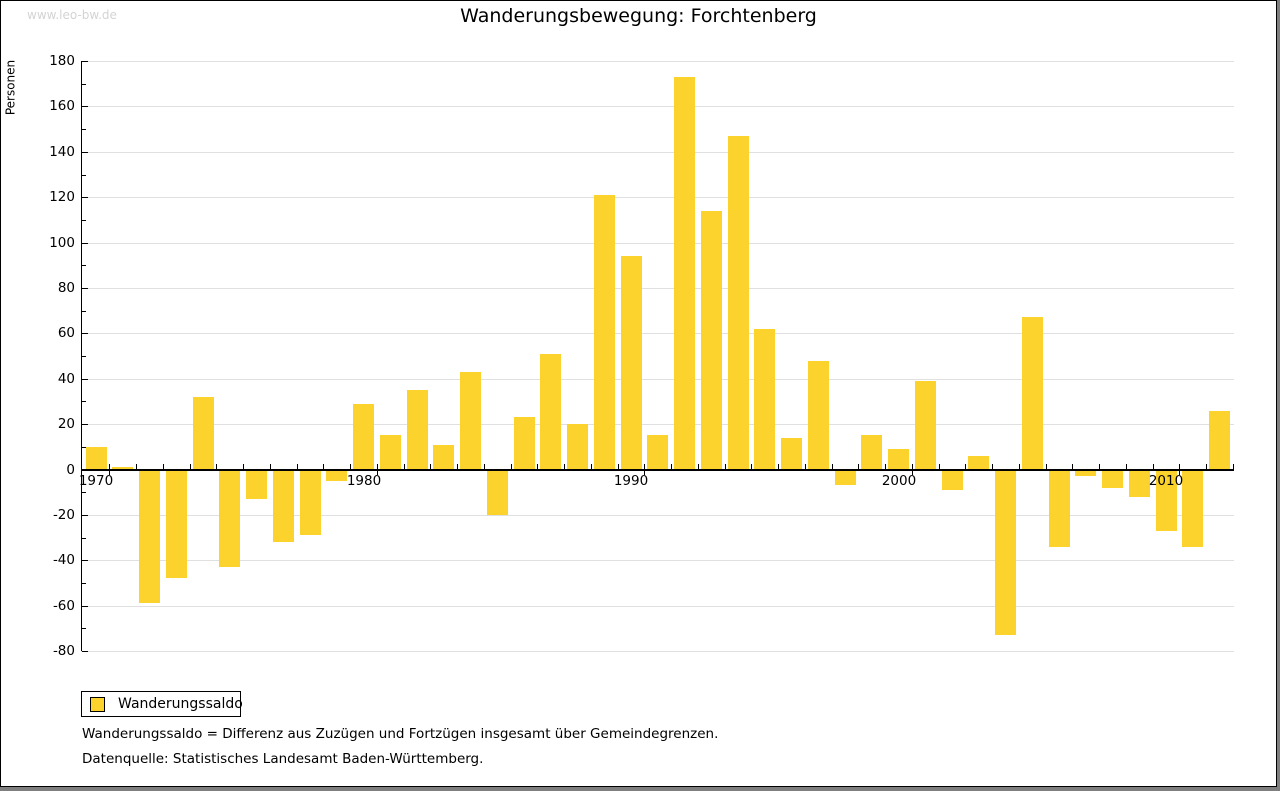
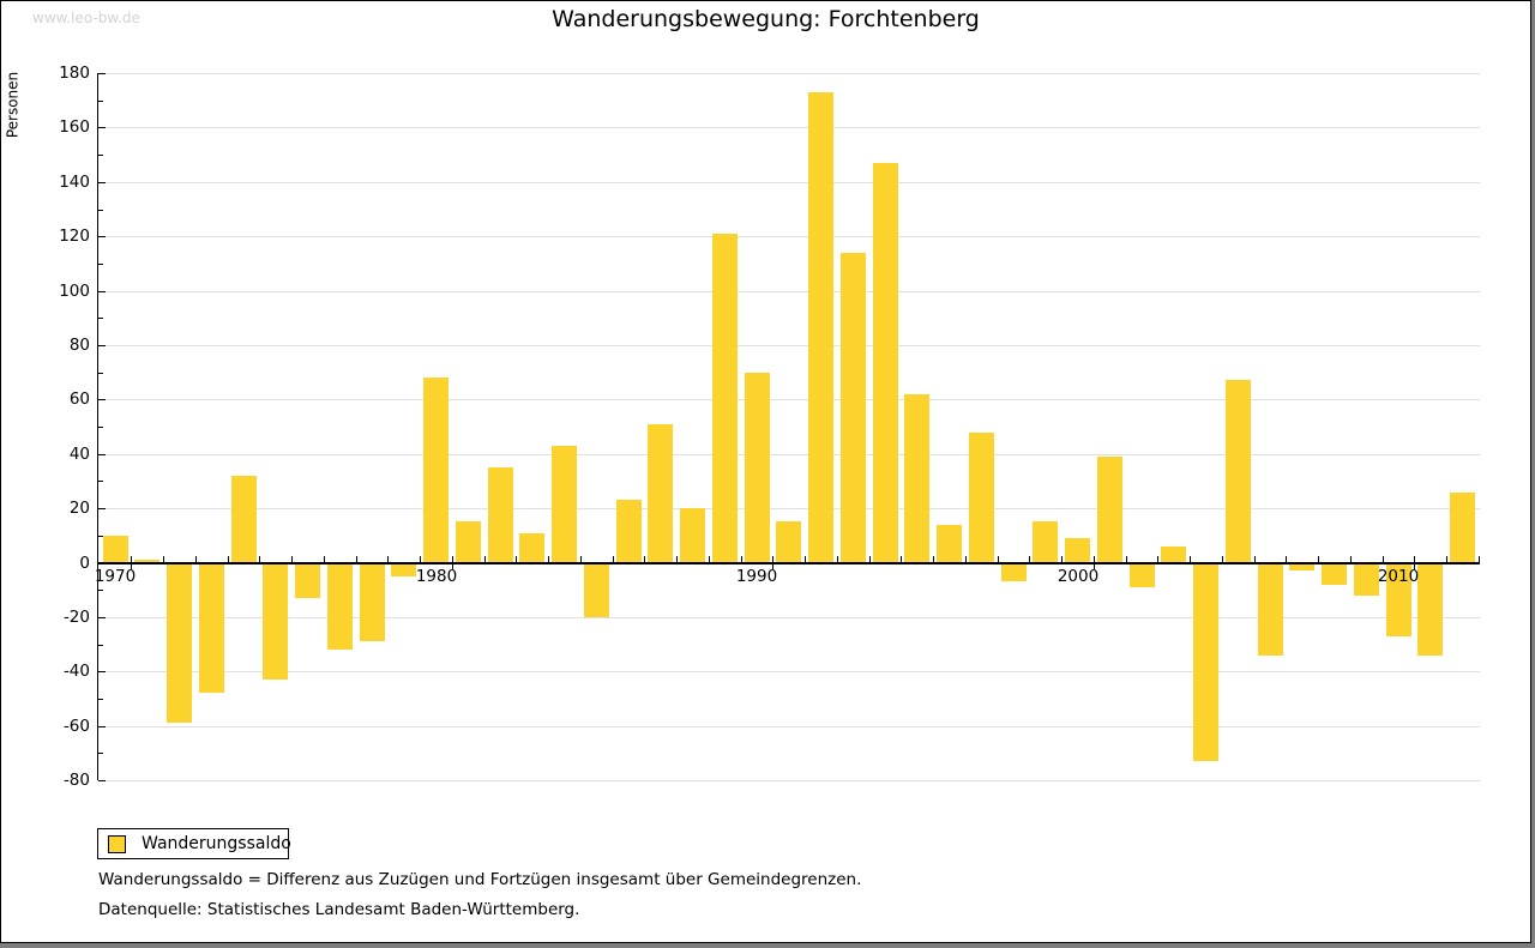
1980: 29 -> 68
1990: 94 -> 70
